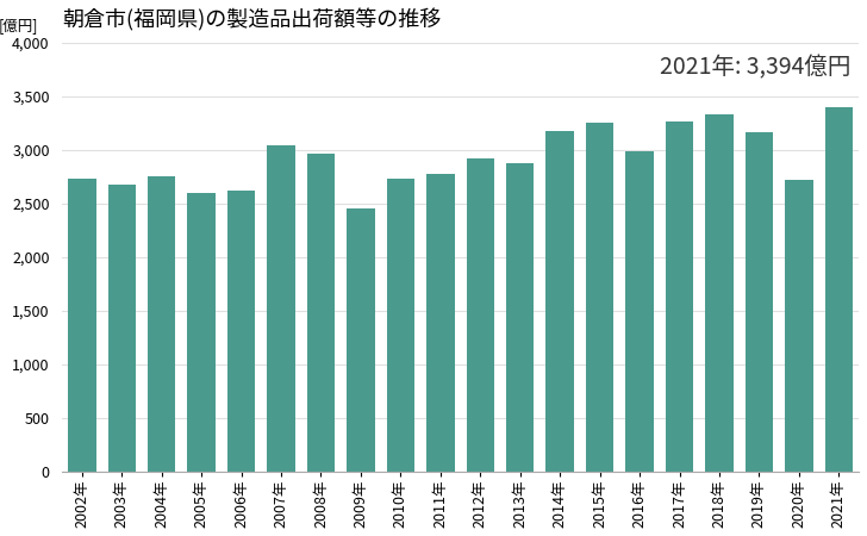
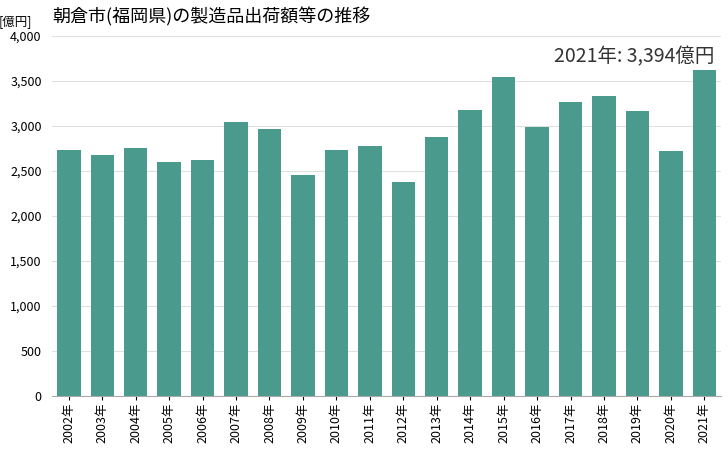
2012年: 2,920 -> 2,380
2015年: 3,250 -> 3,540
2021年: 3,390 -> 3,620
